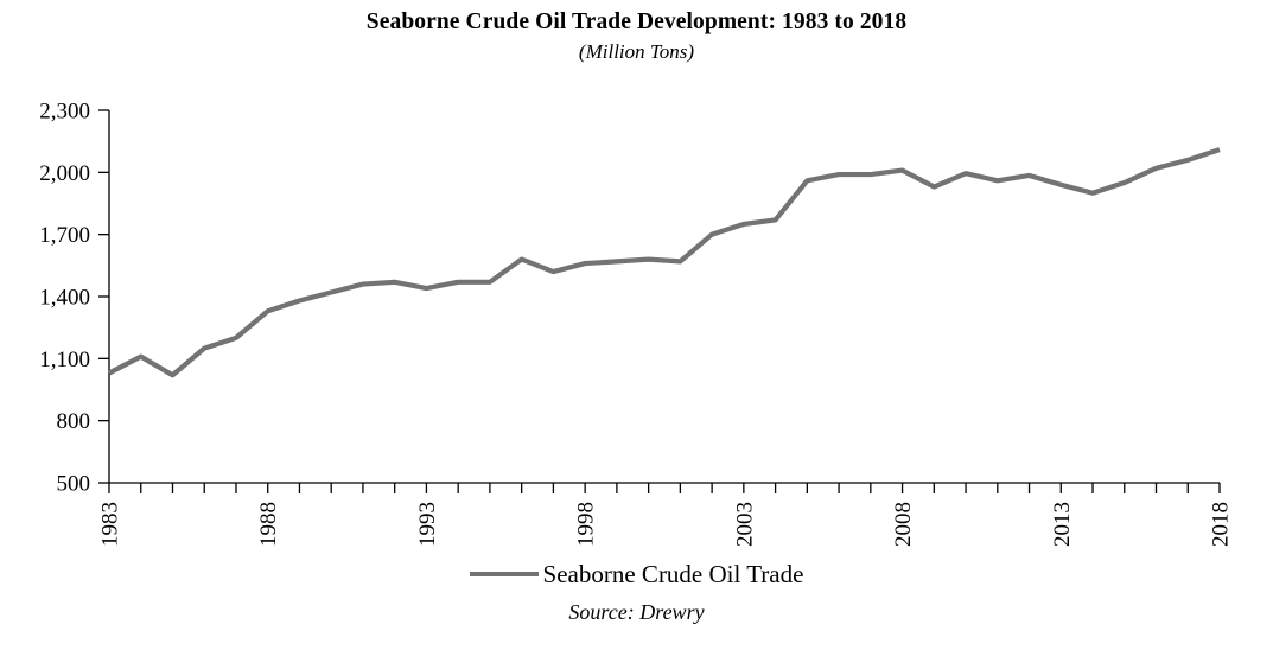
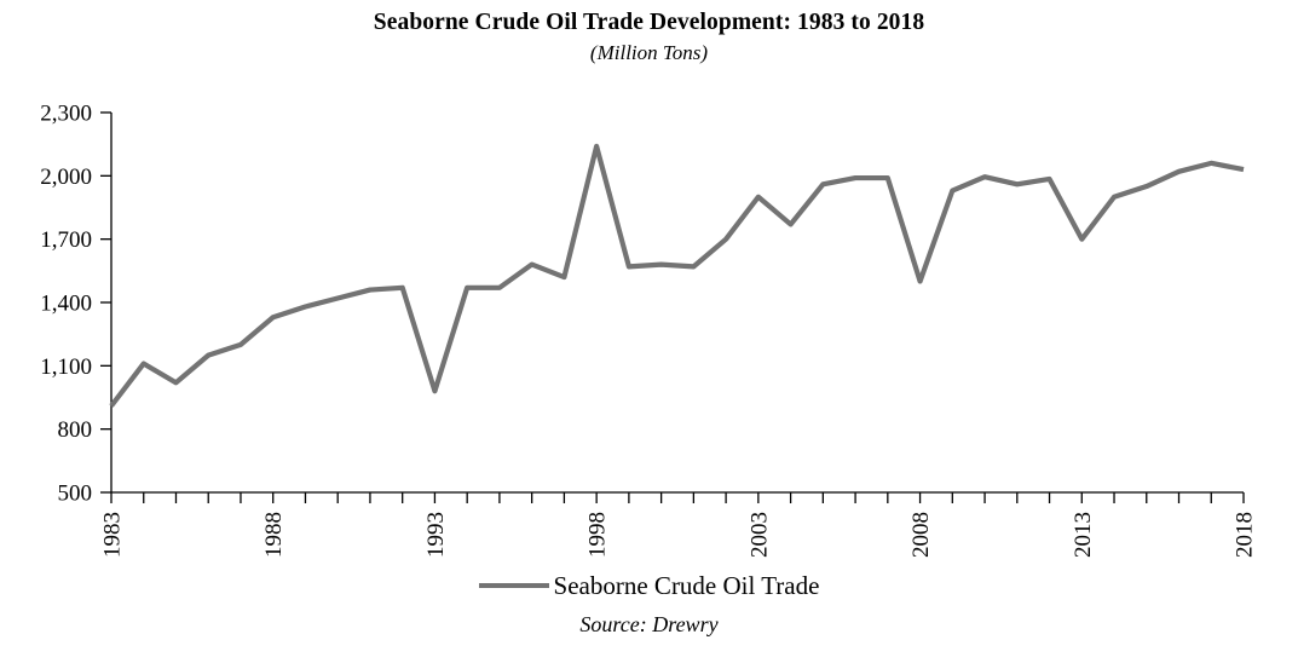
1983: 1030 -> 910
1993: 1440 -> 980
1998: 1560 -> 2140
2003: 1750 -> 1900
2008: 2010 -> 1500
2013: 1940 -> 1700
2018: 2110 -> 2030
